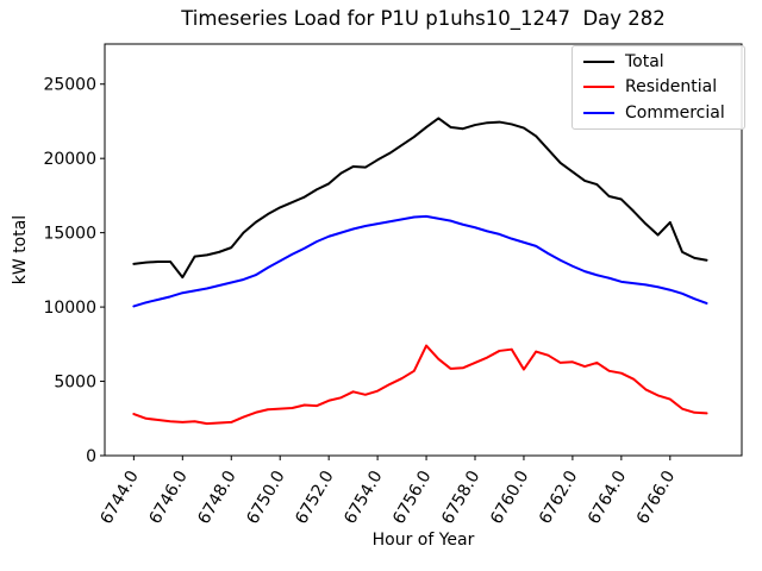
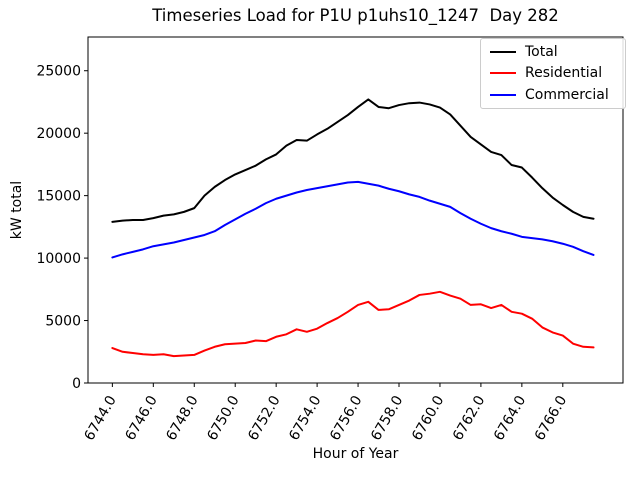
Total/6746.0: 12000 -> 13200
Residential/6756.0: 7400 -> 6200
Residential/6760.0: 5800 -> 7300
Total/6766.0: 15700 -> 14200
